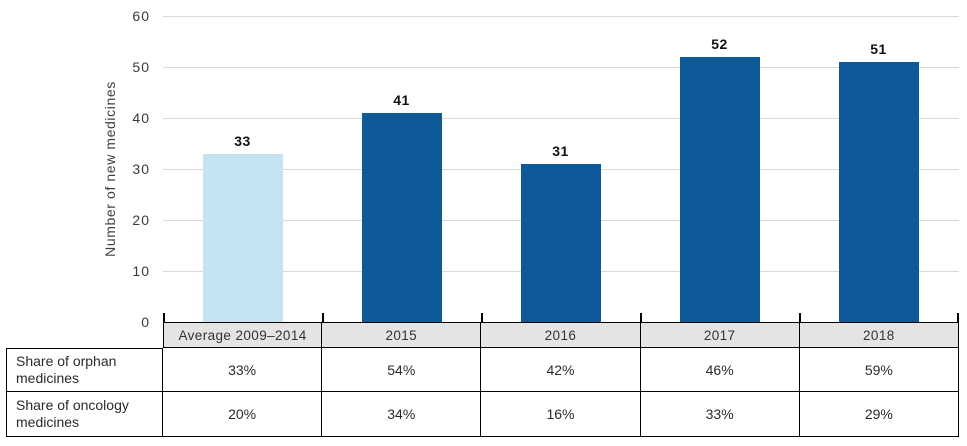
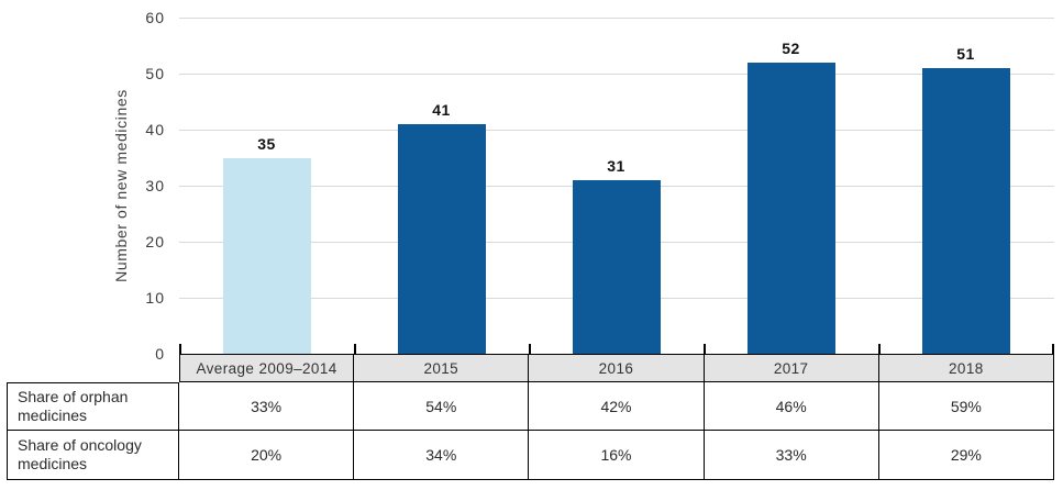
Average 2009–2014: 33 -> 35
